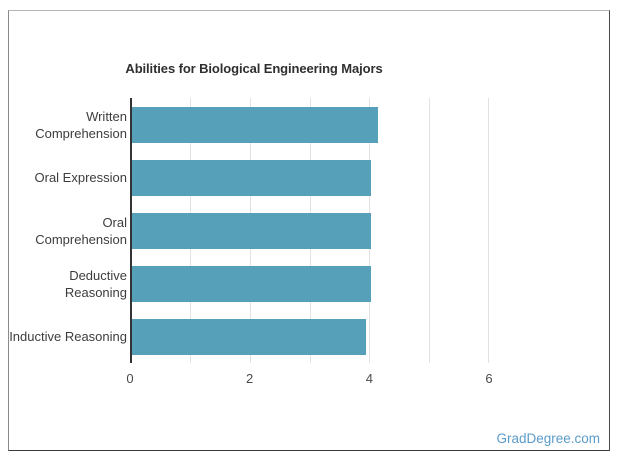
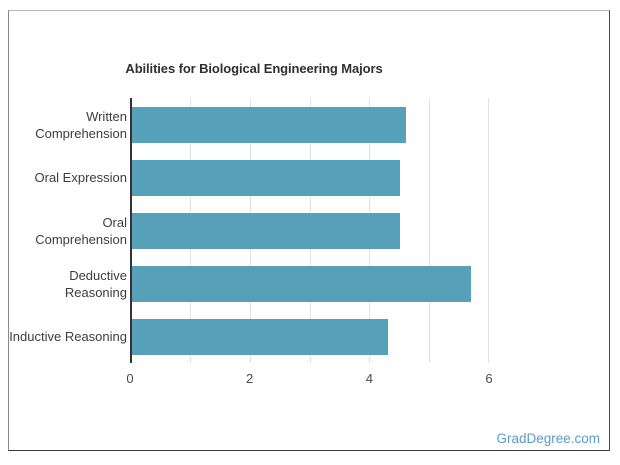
Written Comprehension: 4.1 -> 4.6
Oral Expression: 4.0 -> 4.5
Oral Comprehension: 4.0 -> 4.5
Deductive Reasoning: 4.0 -> 5.7
Inductive Reasoning: 3.9 -> 4.3
